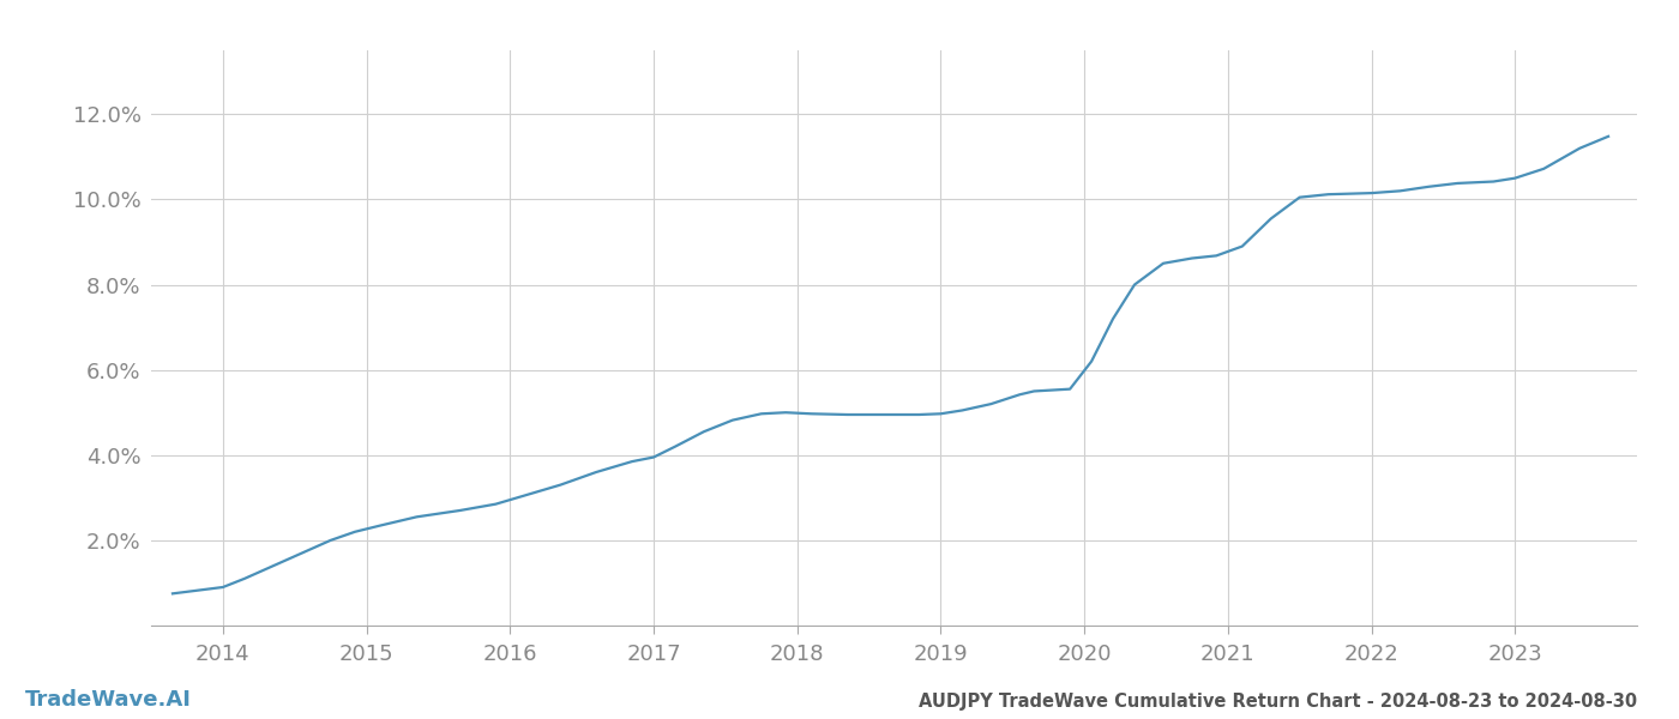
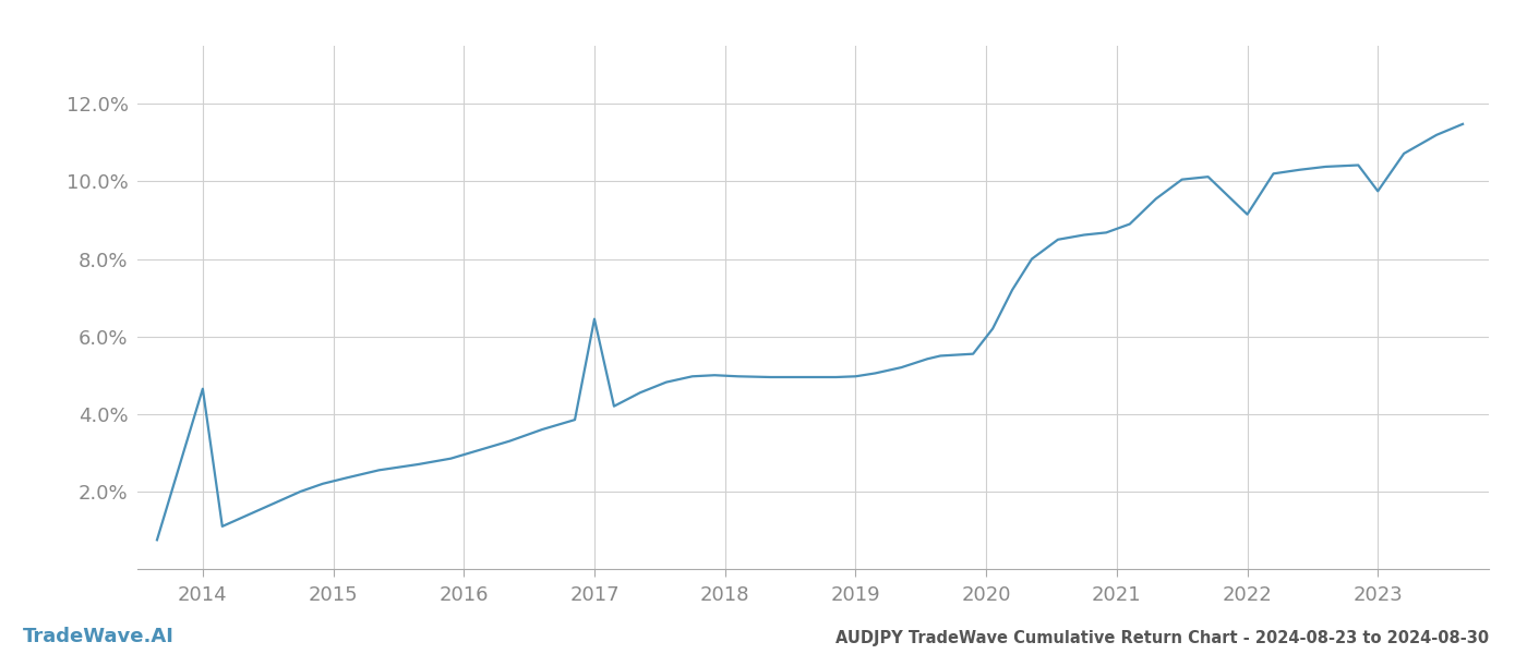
2014: 0.90% -> 4.65%
2017: 3.95% -> 6.45%
2022: 10.15% -> 9.15%
2023: 10.50% -> 9.75%
